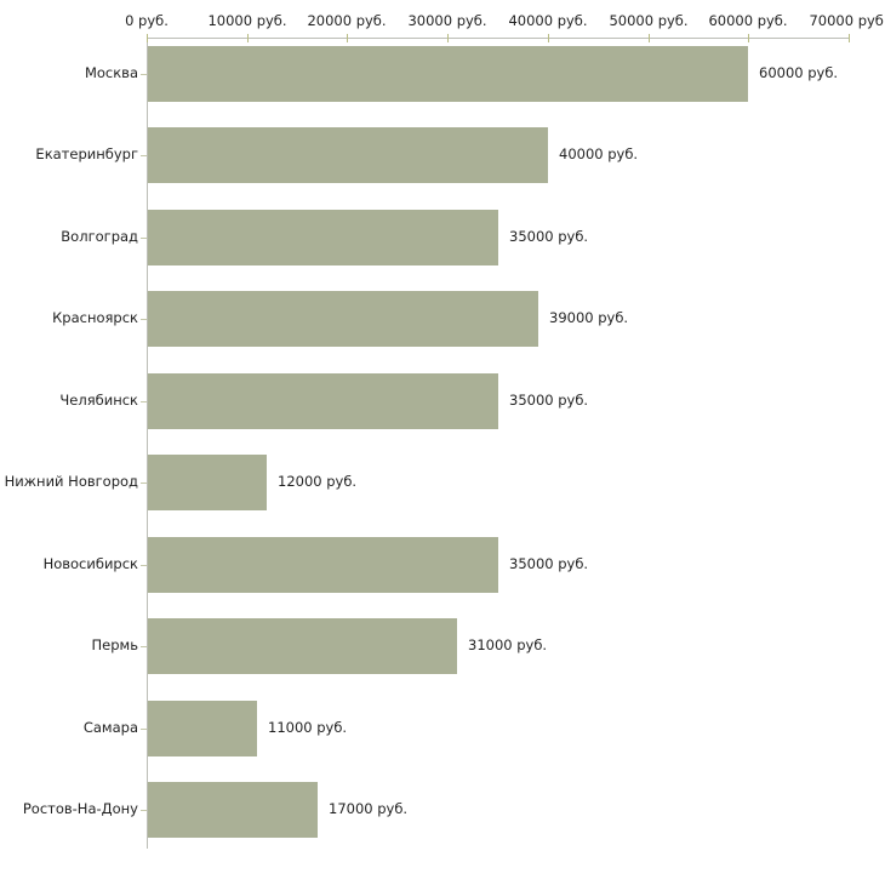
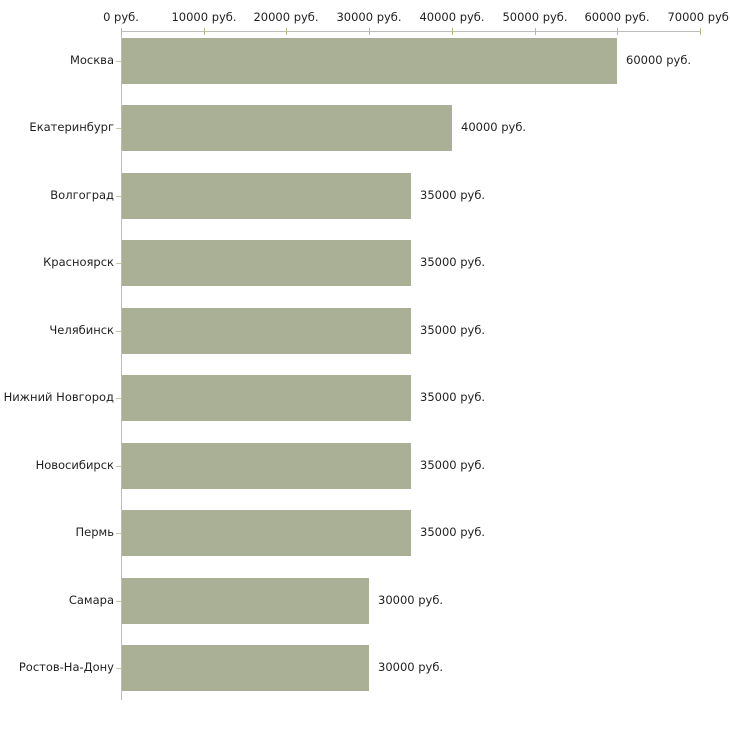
Красноярск: 39000 -> 35000
Нижний Новгород: 12000 -> 35000
Пермь: 31000 -> 35000
Самара: 11000 -> 30000
Ростов-На-Дону: 17000 -> 30000
